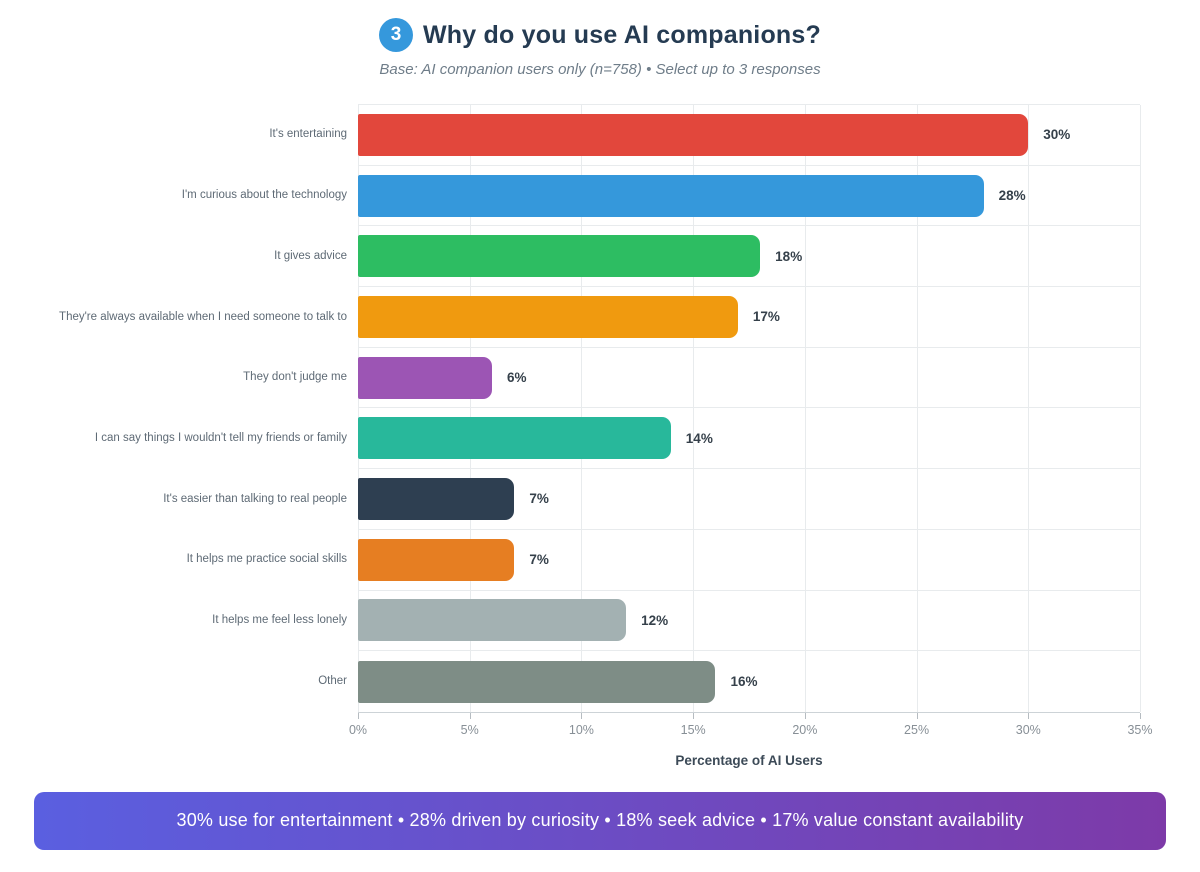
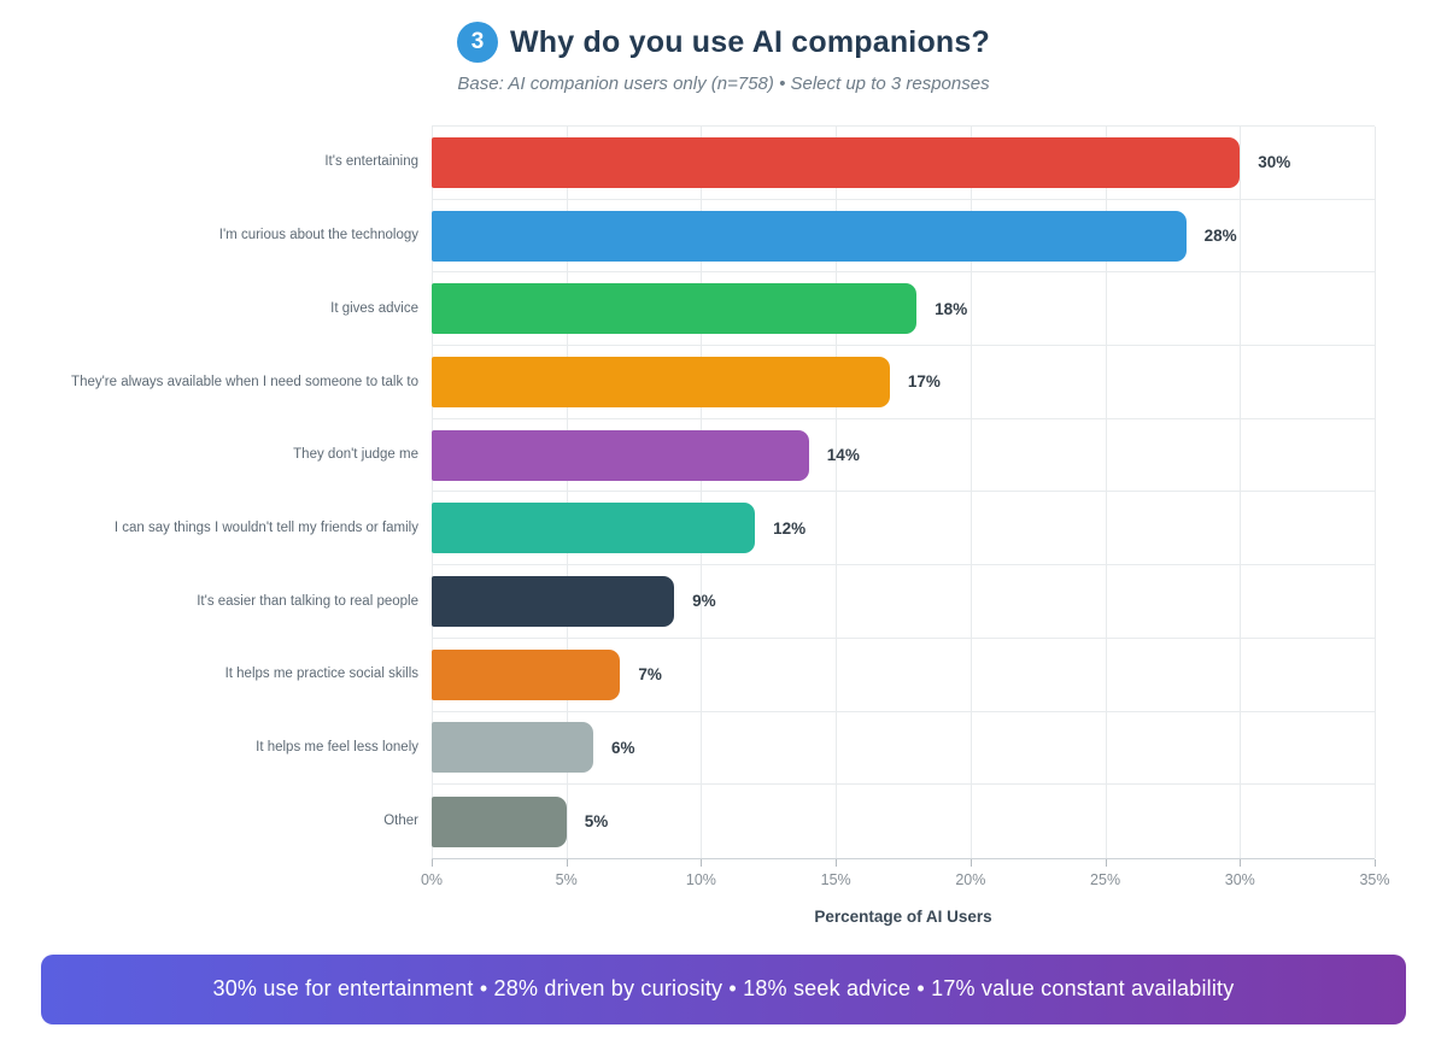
They don't judge me: 6% -> 14%
I can say things I wouldn't tell my friends or family: 14% -> 12%
It's easier than talking to real people: 7% -> 9%
It helps me feel less lonely: 12% -> 6%
Other: 16% -> 5%
